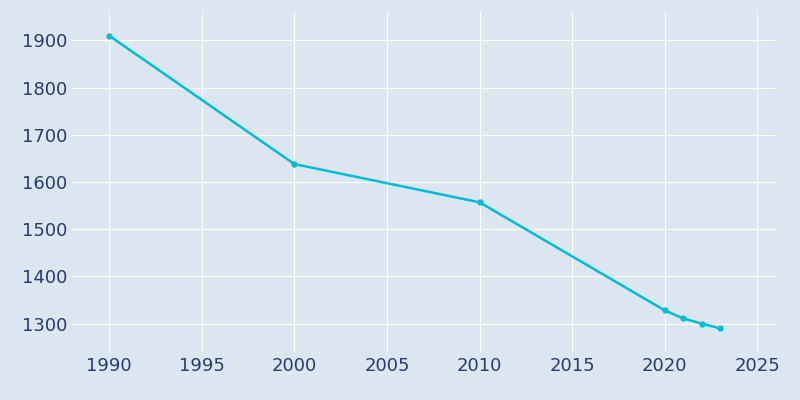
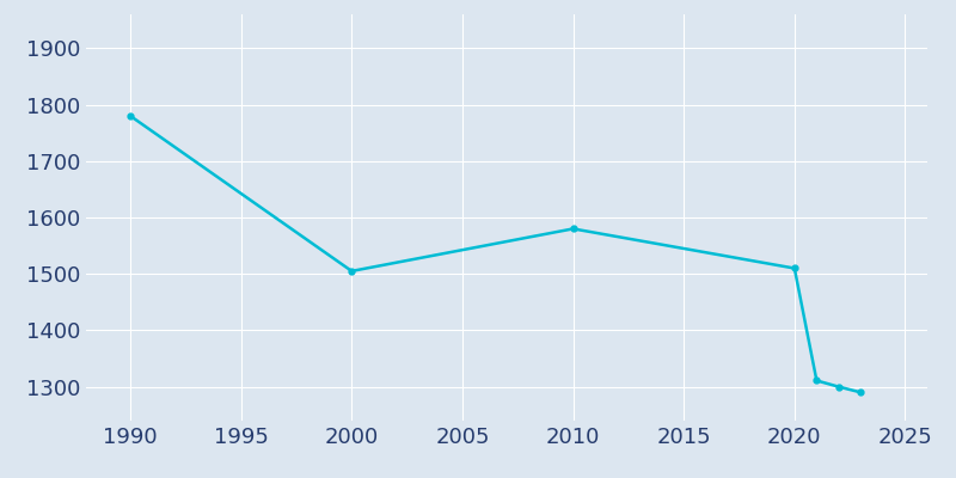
1990: 1910 -> 1780
2000: 1638 -> 1505
2010: 1557 -> 1580
2020: 1328 -> 1510
